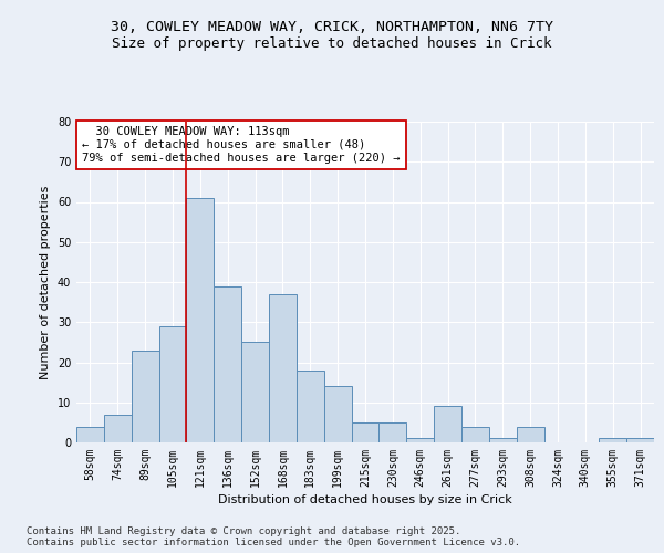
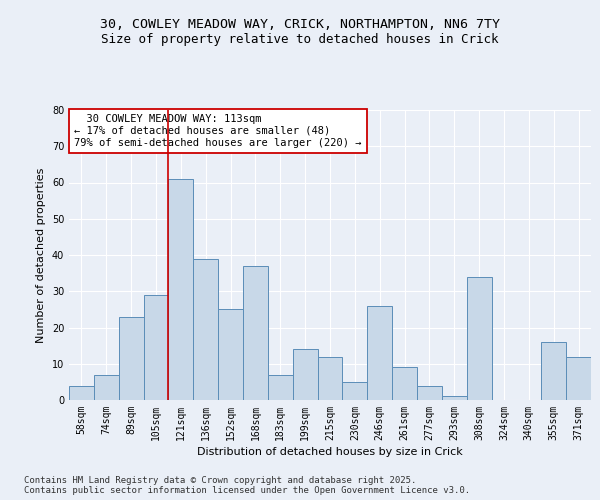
183sqm: 18 -> 7
215sqm: 5 -> 12
246sqm: 1 -> 26
308sqm: 4 -> 34
355sqm: 1 -> 16
371sqm: 1 -> 12
